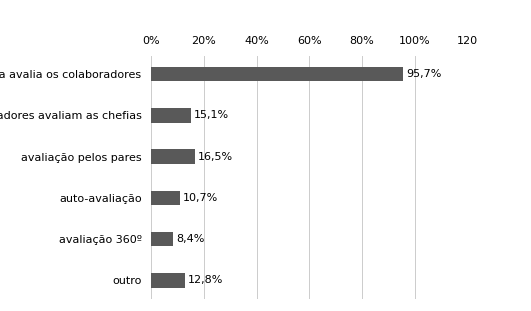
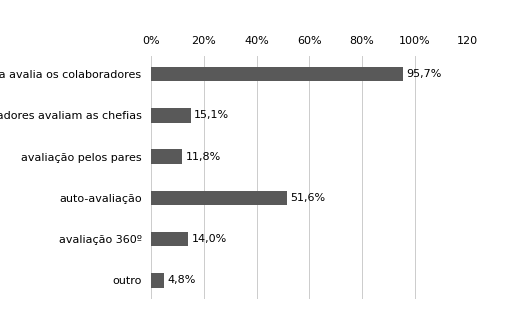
avaliação pelos pares: 16,5% -> 11,8%
auto-avaliação: 10,7% -> 51,6%
avaliação 360º: 8,4% -> 14,0%
outro: 12,8% -> 4,8%
